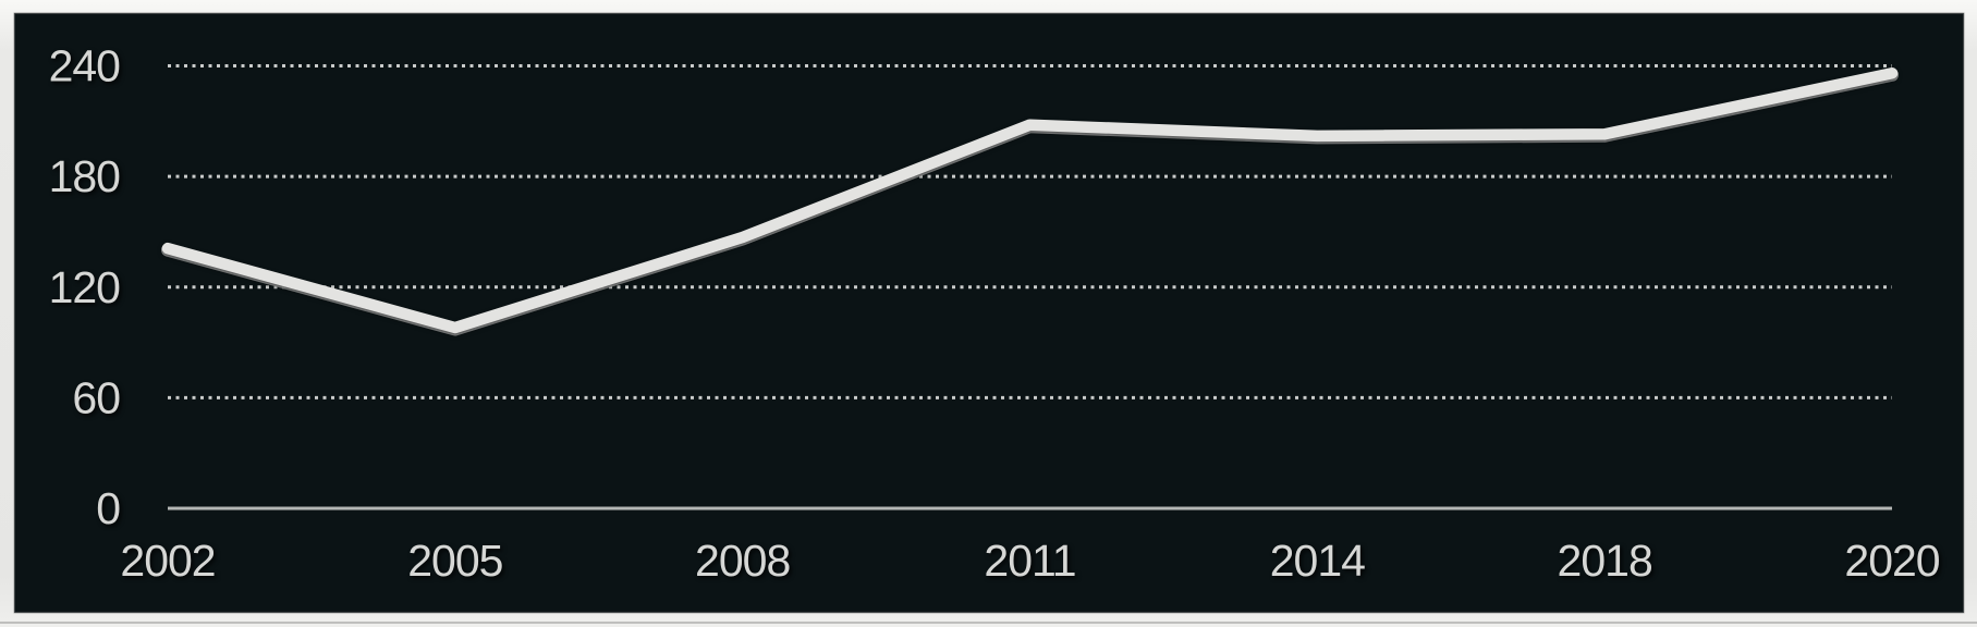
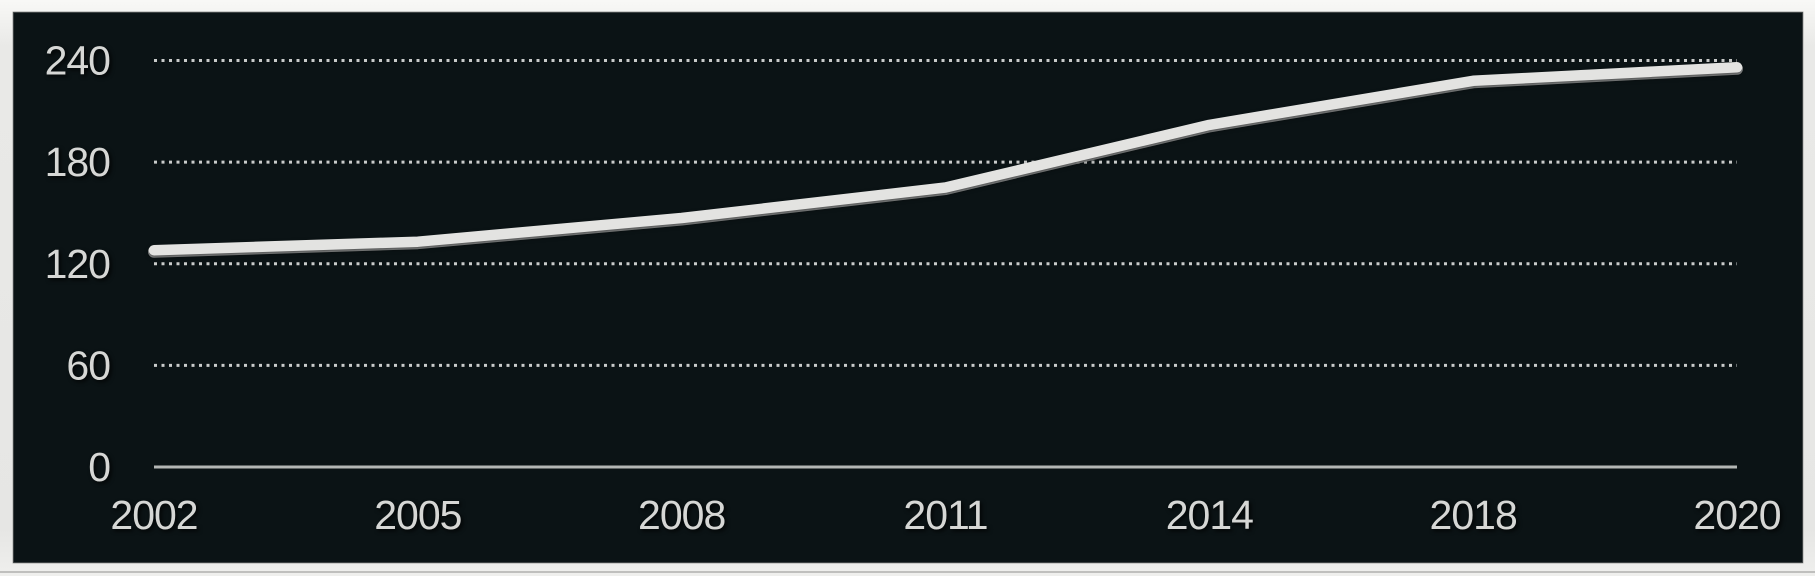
2002: 141 -> 128
2005: 98 -> 133
2011: 208 -> 165
2018: 203 -> 228
